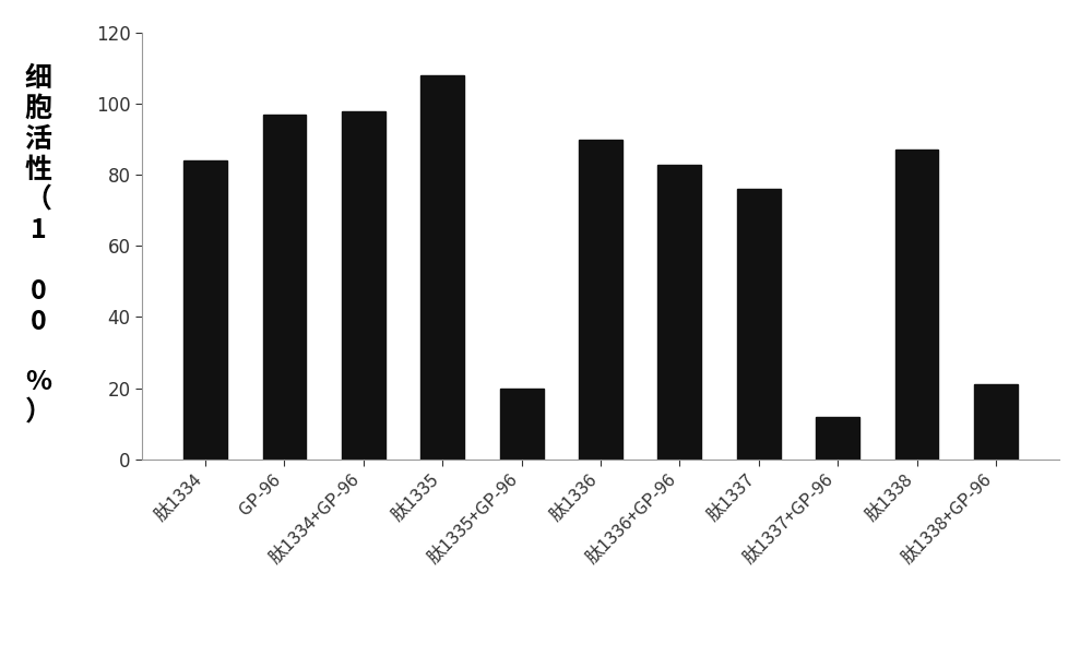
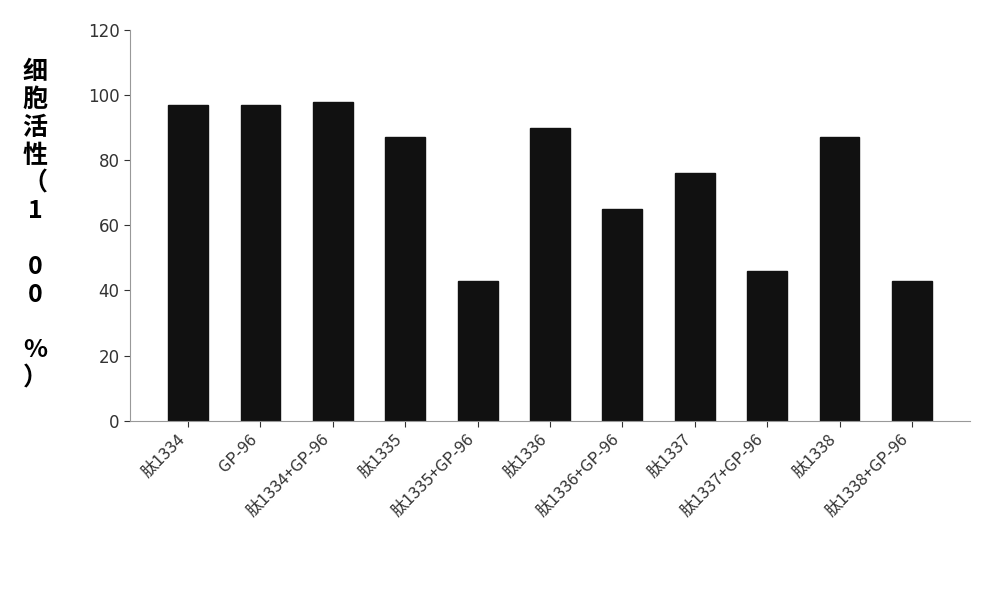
肽1334: 84 -> 97
肽1335: 108 -> 87
肽1335+GP-96: 20 -> 43
肽1336+GP-96: 83 -> 65
肽1337+GP-96: 12 -> 46
肽1338+GP-96: 21 -> 43
